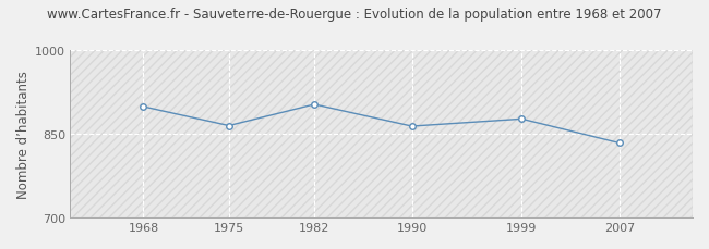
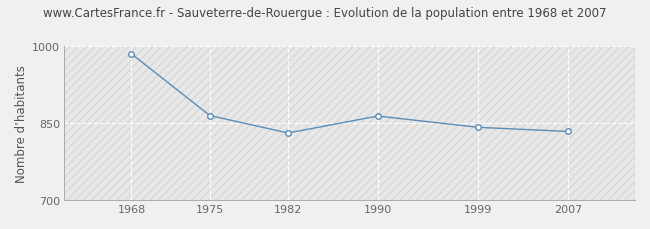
1968: 898 -> 984
1982: 902 -> 830
1999: 876 -> 841
